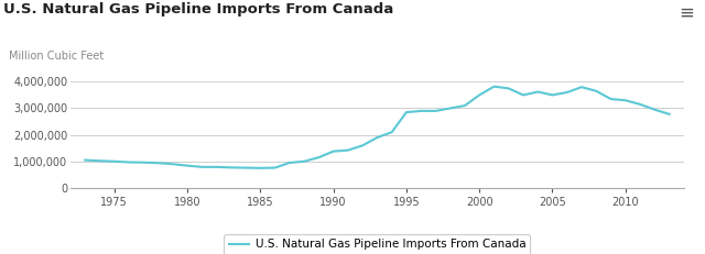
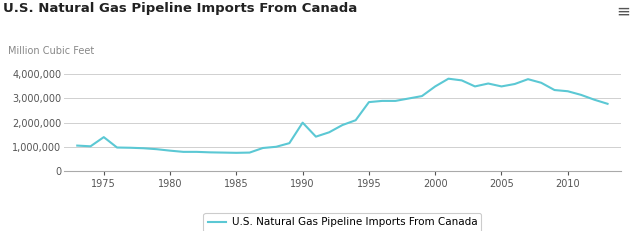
1975: 1,000,000 -> 1,400,000
1990: 1,380,000 -> 2,000,000
